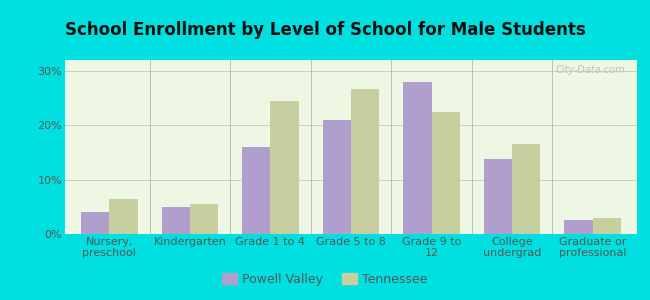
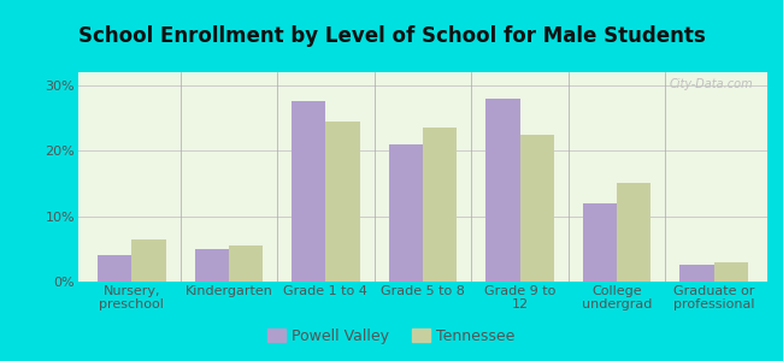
Powell Valley/Grade 1 to 4: 16.0% -> 27.5%
Tennessee/Grade 5 to 8: 26.6% -> 23.5%
Powell Valley/College undergrad: 13.8% -> 12.0%
Tennessee/College undergrad: 16.6% -> 15.0%
